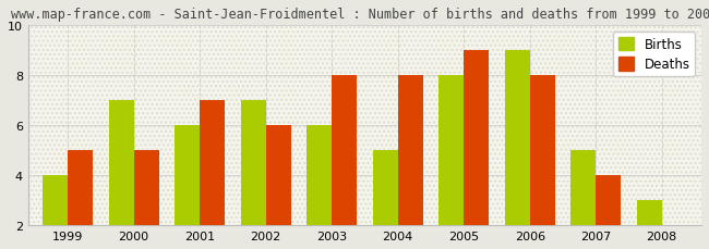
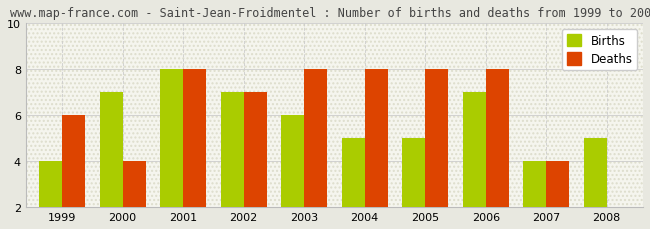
Deaths/1999: 5 -> 6
Deaths/2000: 5 -> 4
Births/2001: 6 -> 8
Deaths/2001: 7 -> 8
Deaths/2002: 6 -> 7
Births/2005: 8 -> 5
Deaths/2005: 9 -> 8
Births/2006: 9 -> 7
Births/2007: 5 -> 4
Births/2008: 3 -> 5
